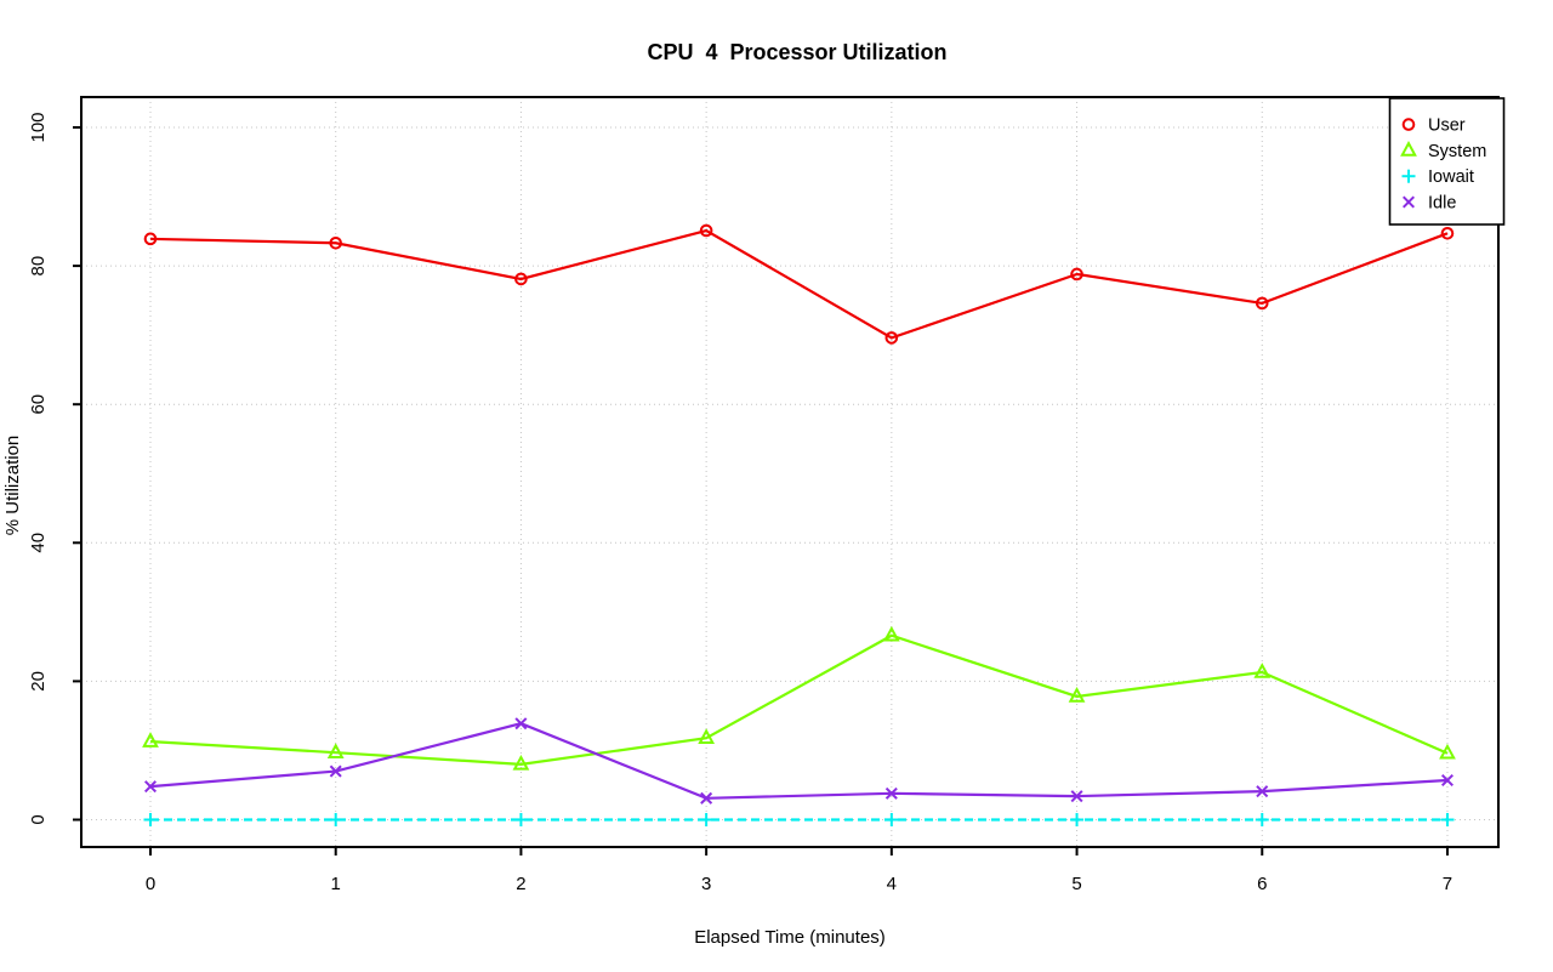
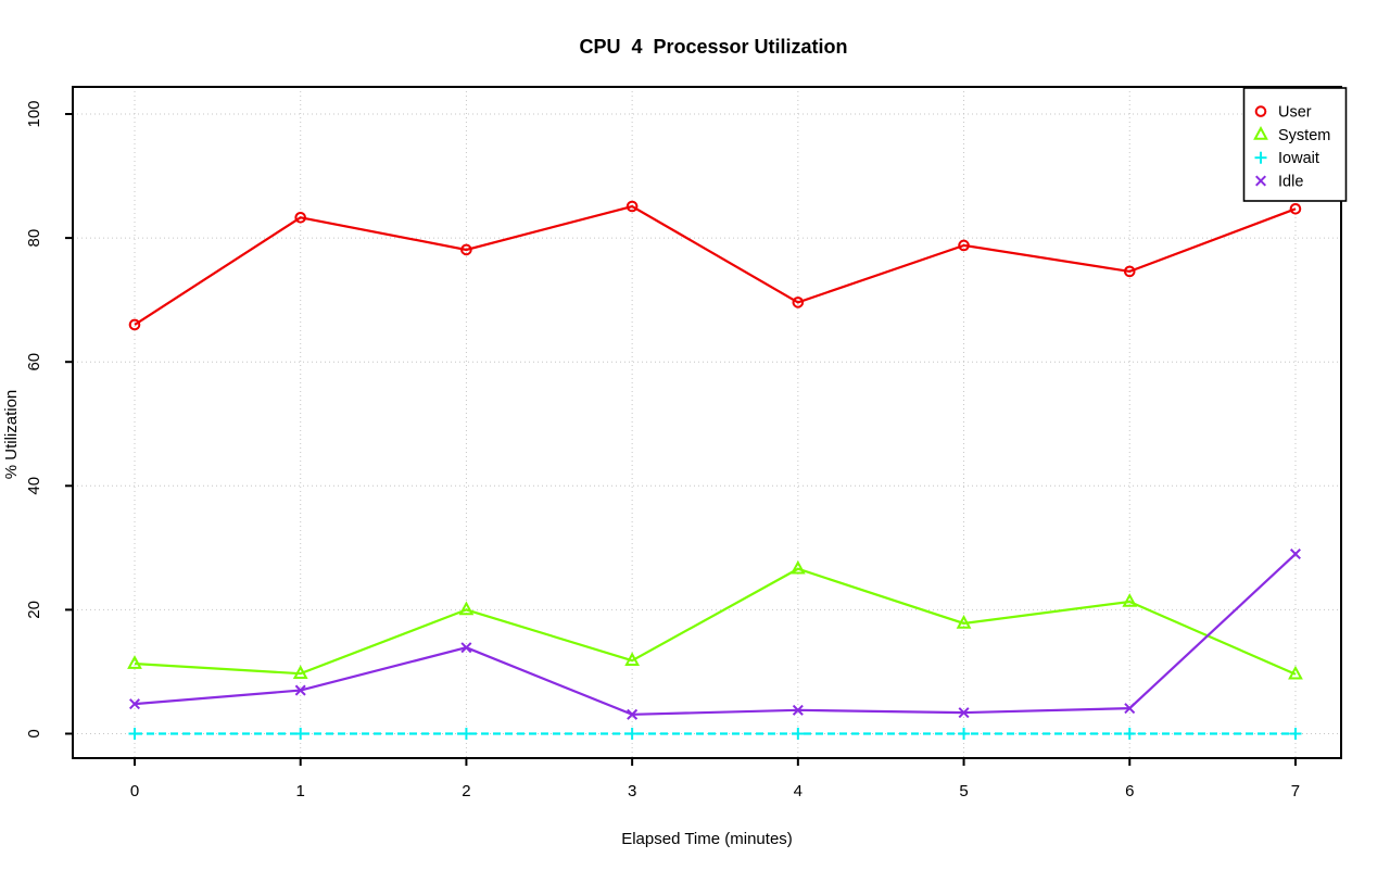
User/0: 84 -> 66
System/2: 8 -> 20
Idle/7: 6 -> 29
